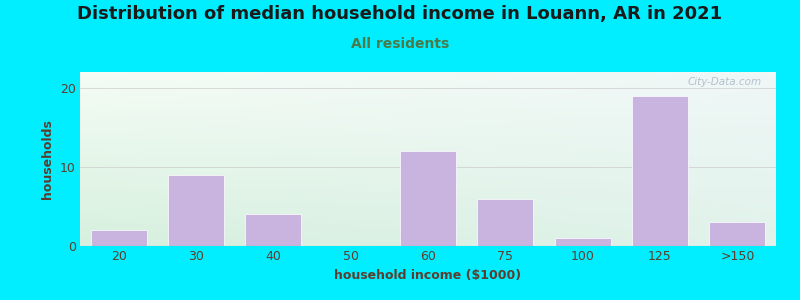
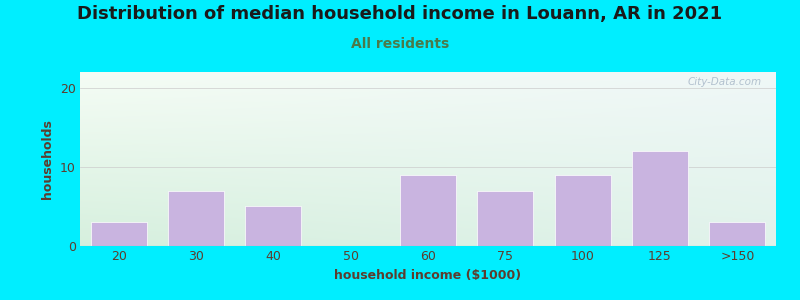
20: 2 -> 3
30: 9 -> 7
40: 4 -> 5
60: 12 -> 9
75: 6 -> 7
100: 1 -> 9
125: 19 -> 12
